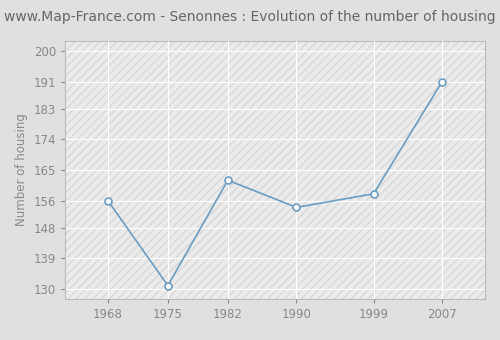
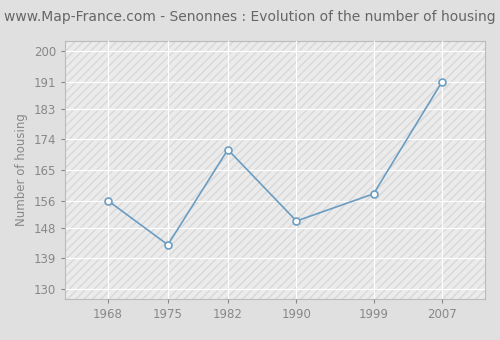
1975: 131 -> 143
1982: 162 -> 171
1990: 154 -> 150
